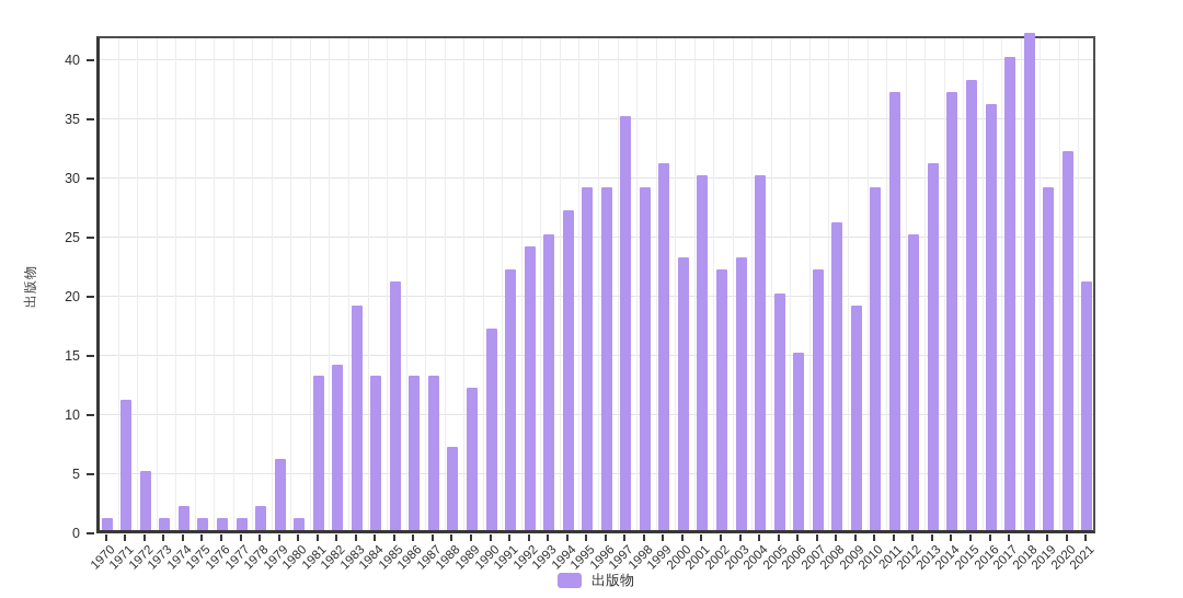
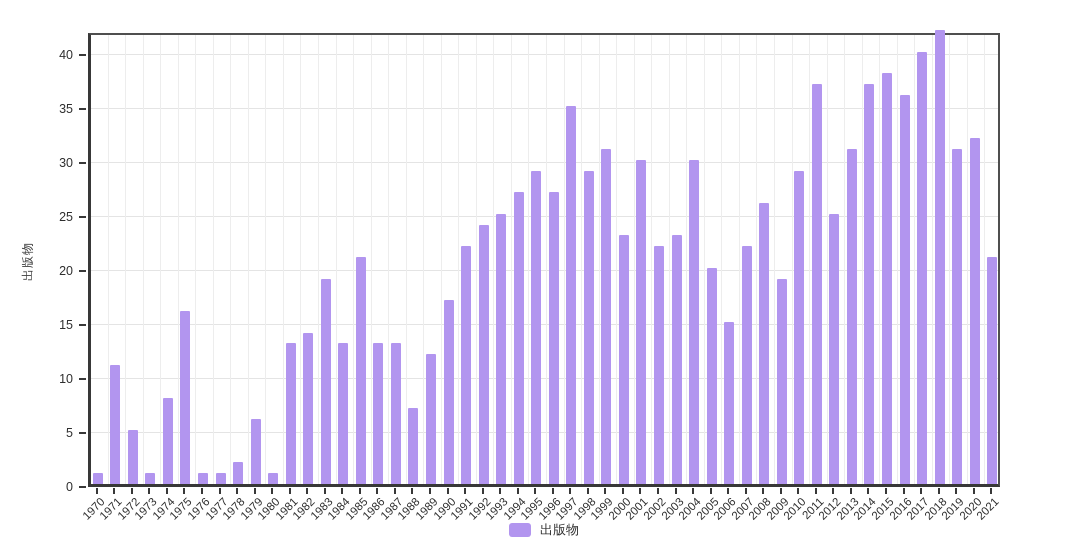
1974: 2 -> 8
1975: 1 -> 16
1996: 29 -> 27
2019: 29 -> 31
